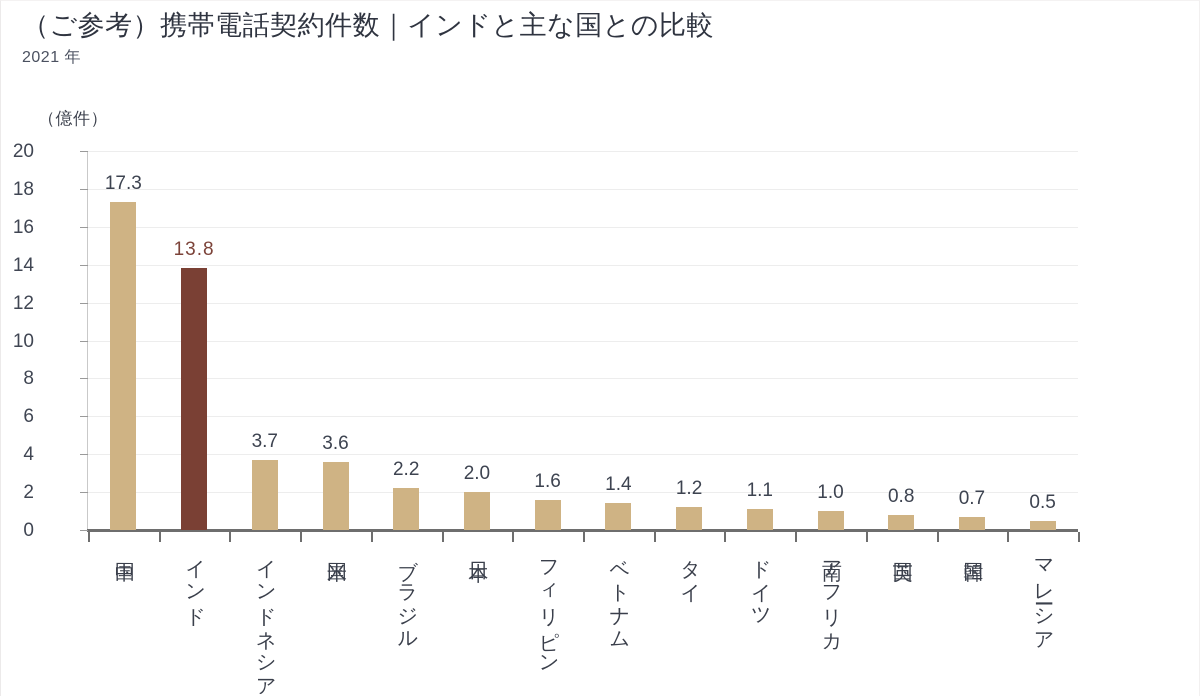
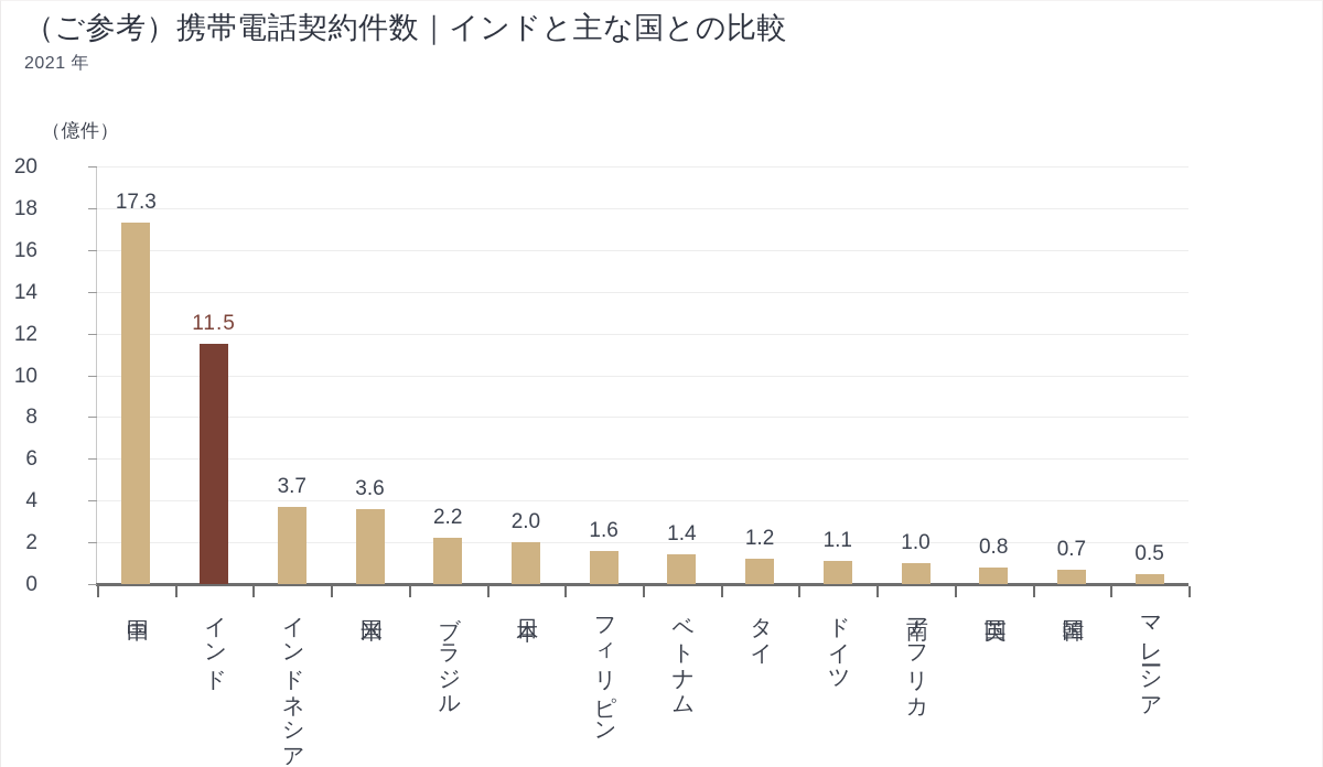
インド: 13.8 -> 11.5
